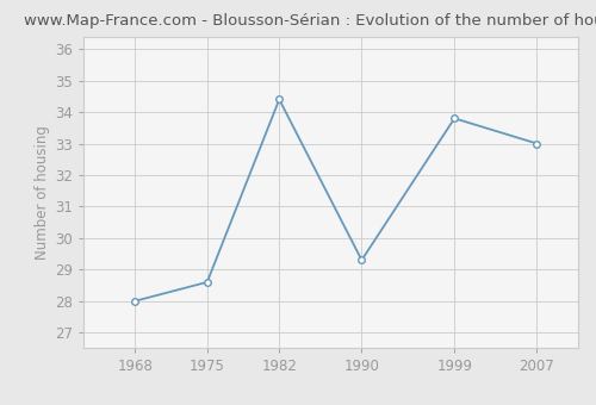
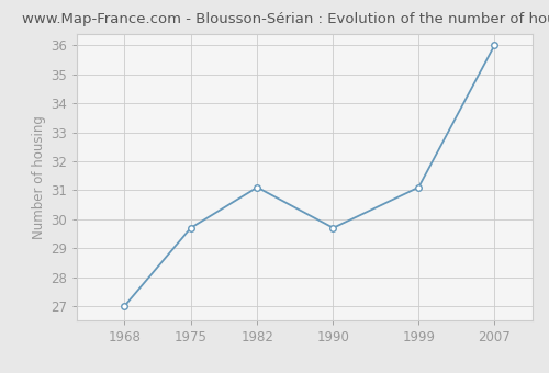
1968: 28.0 -> 27.0
1975: 28.6 -> 29.7
1982: 34.4 -> 31.1
1990: 29.3 -> 29.7
1999: 33.8 -> 31.1
2007: 33.0 -> 36.0
